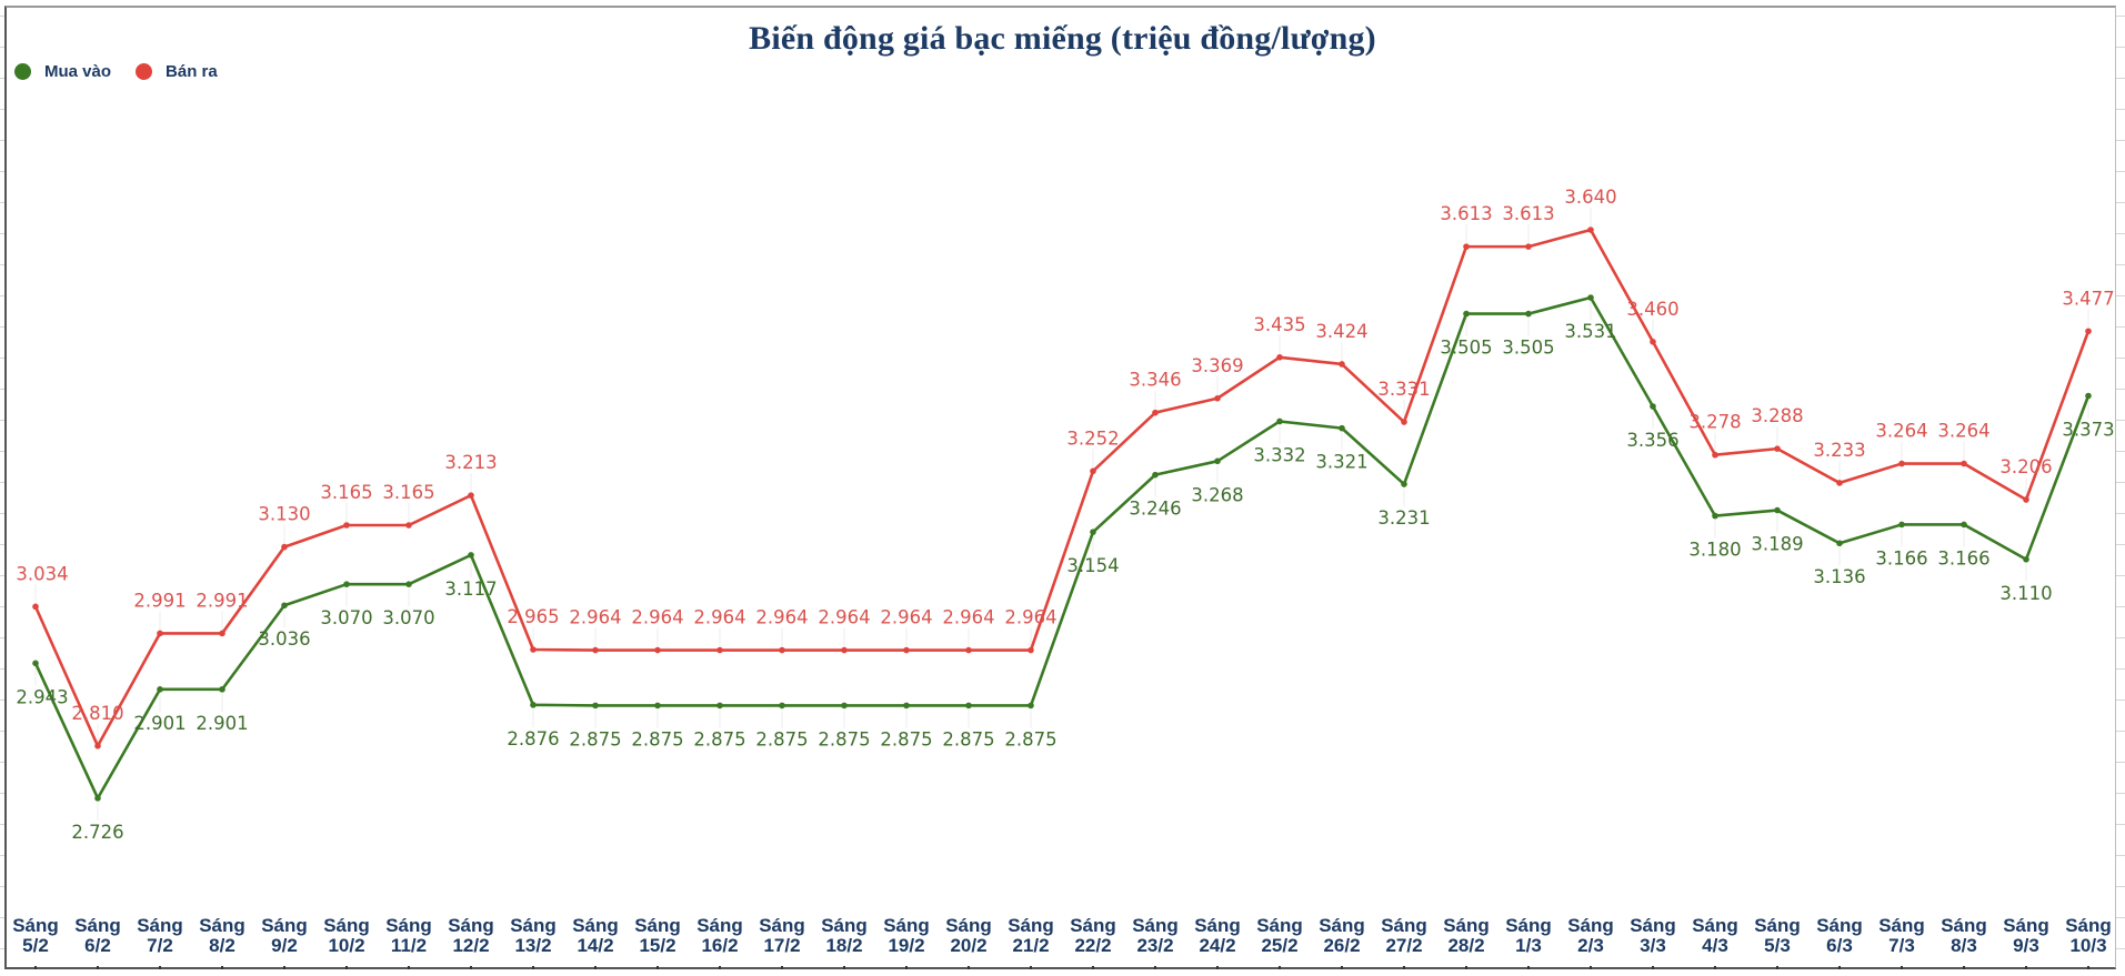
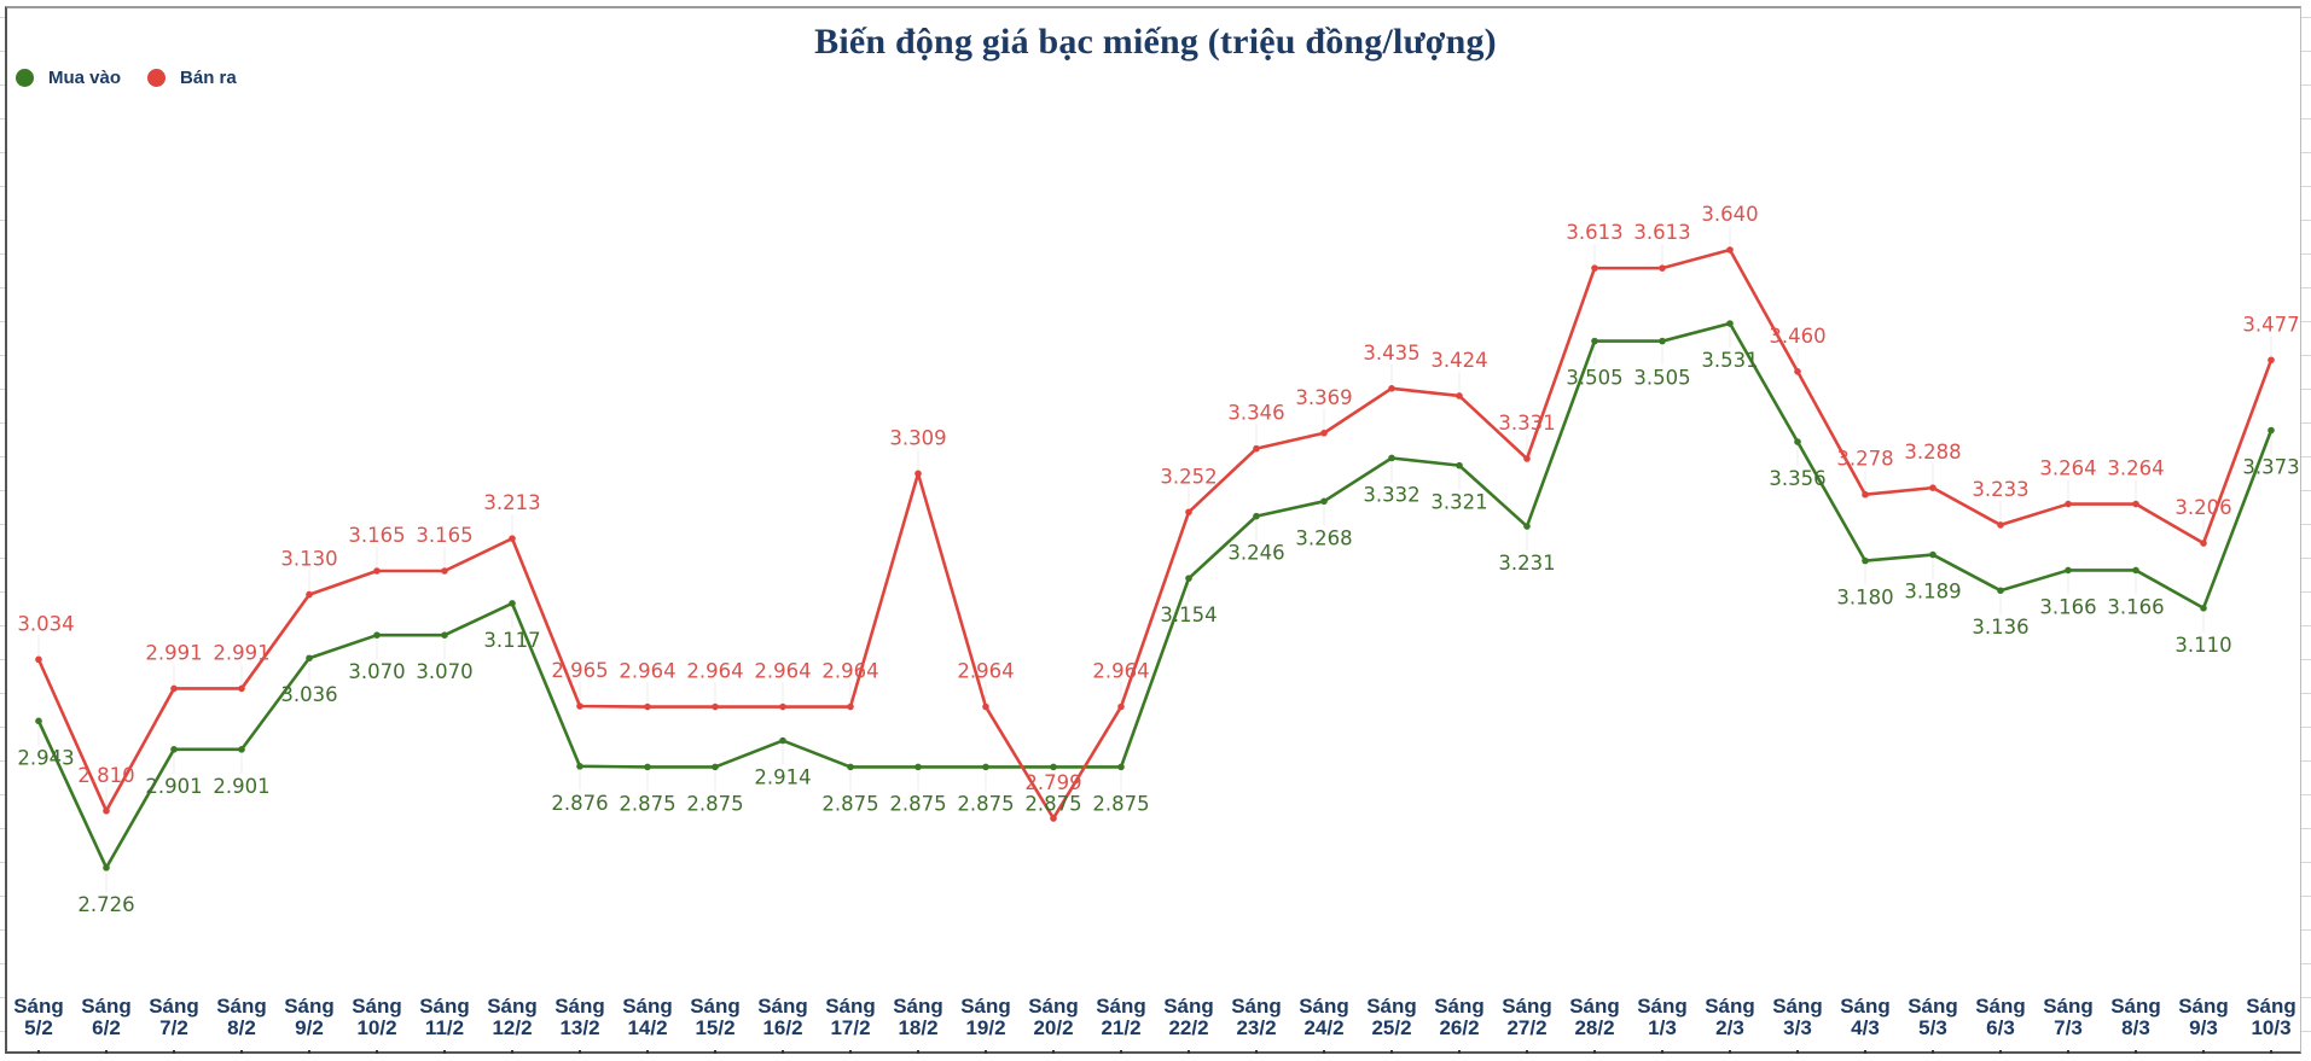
Mua vào/Sáng 16/2: 2.875 -> 2.914
Bán ra/Sáng 18/2: 2.964 -> 3.309
Bán ra/Sáng 20/2: 2.964 -> 2.799
